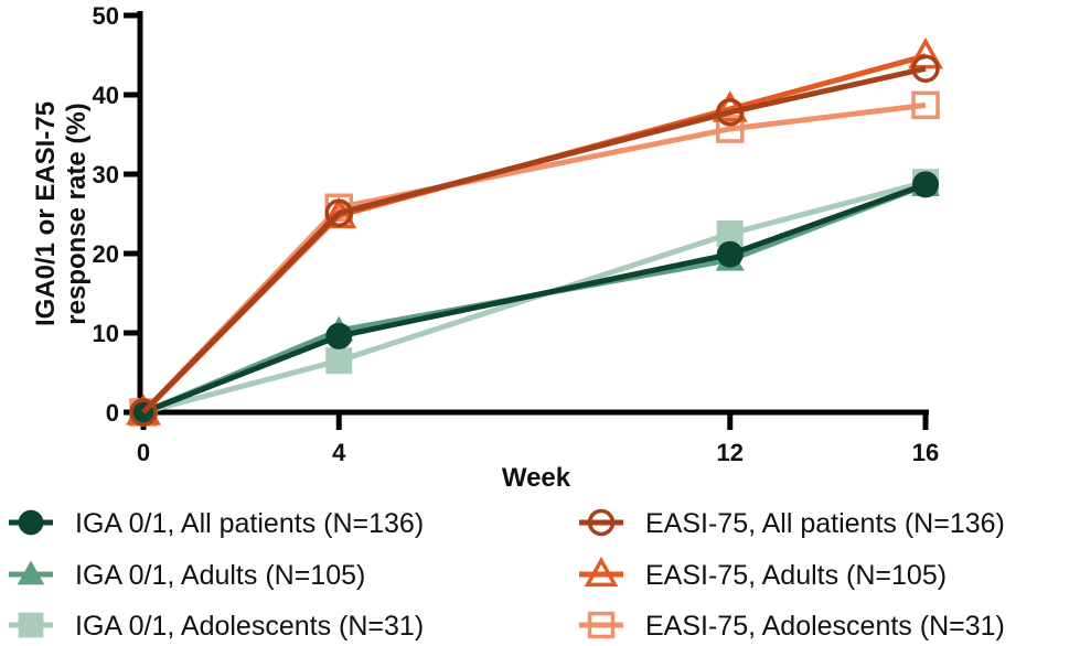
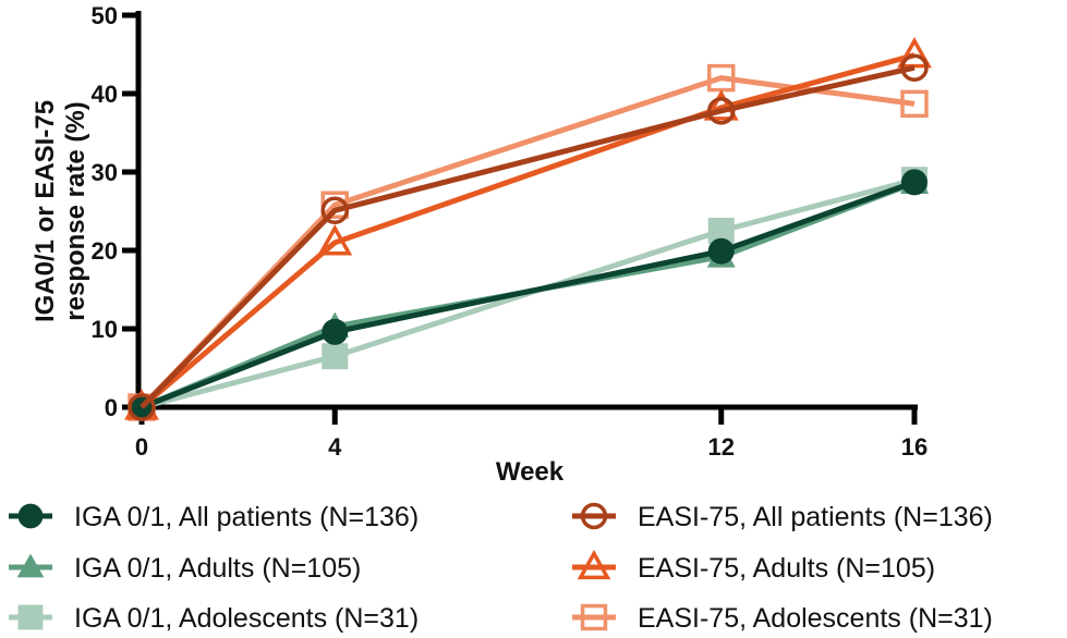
EASI-75, Adults (N=105)/4: 25 -> 21
EASI-75, Adolescents (N=31)/12: 36 -> 42
